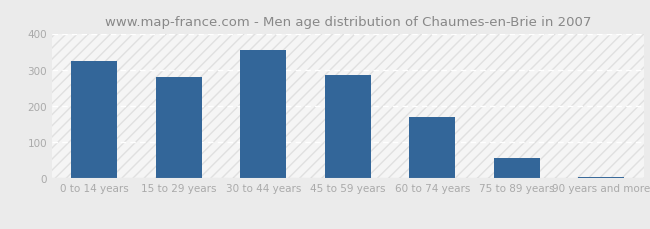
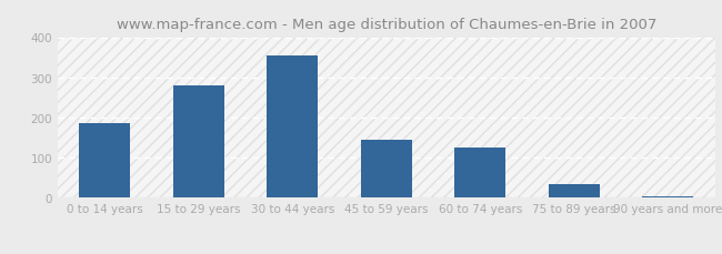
0 to 14 years: 323 -> 185
45 to 59 years: 286 -> 145
60 to 74 years: 170 -> 125
75 to 89 years: 55 -> 35
